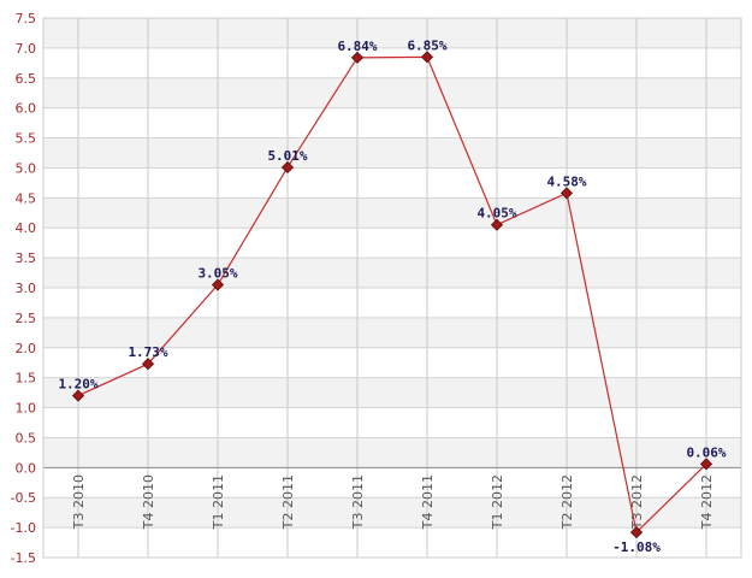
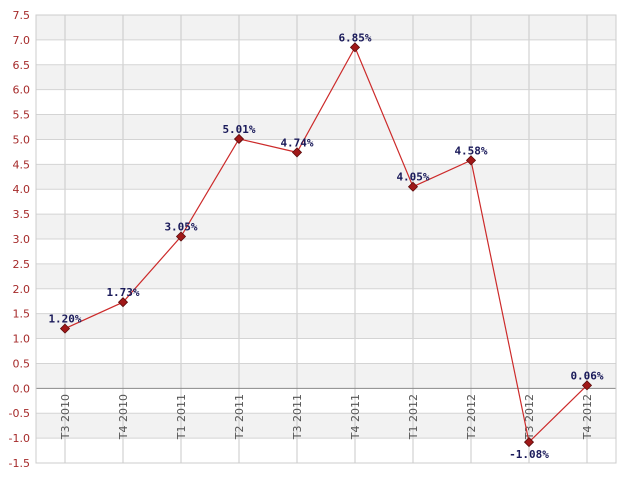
T3 2011: 6.84% -> 4.74%
